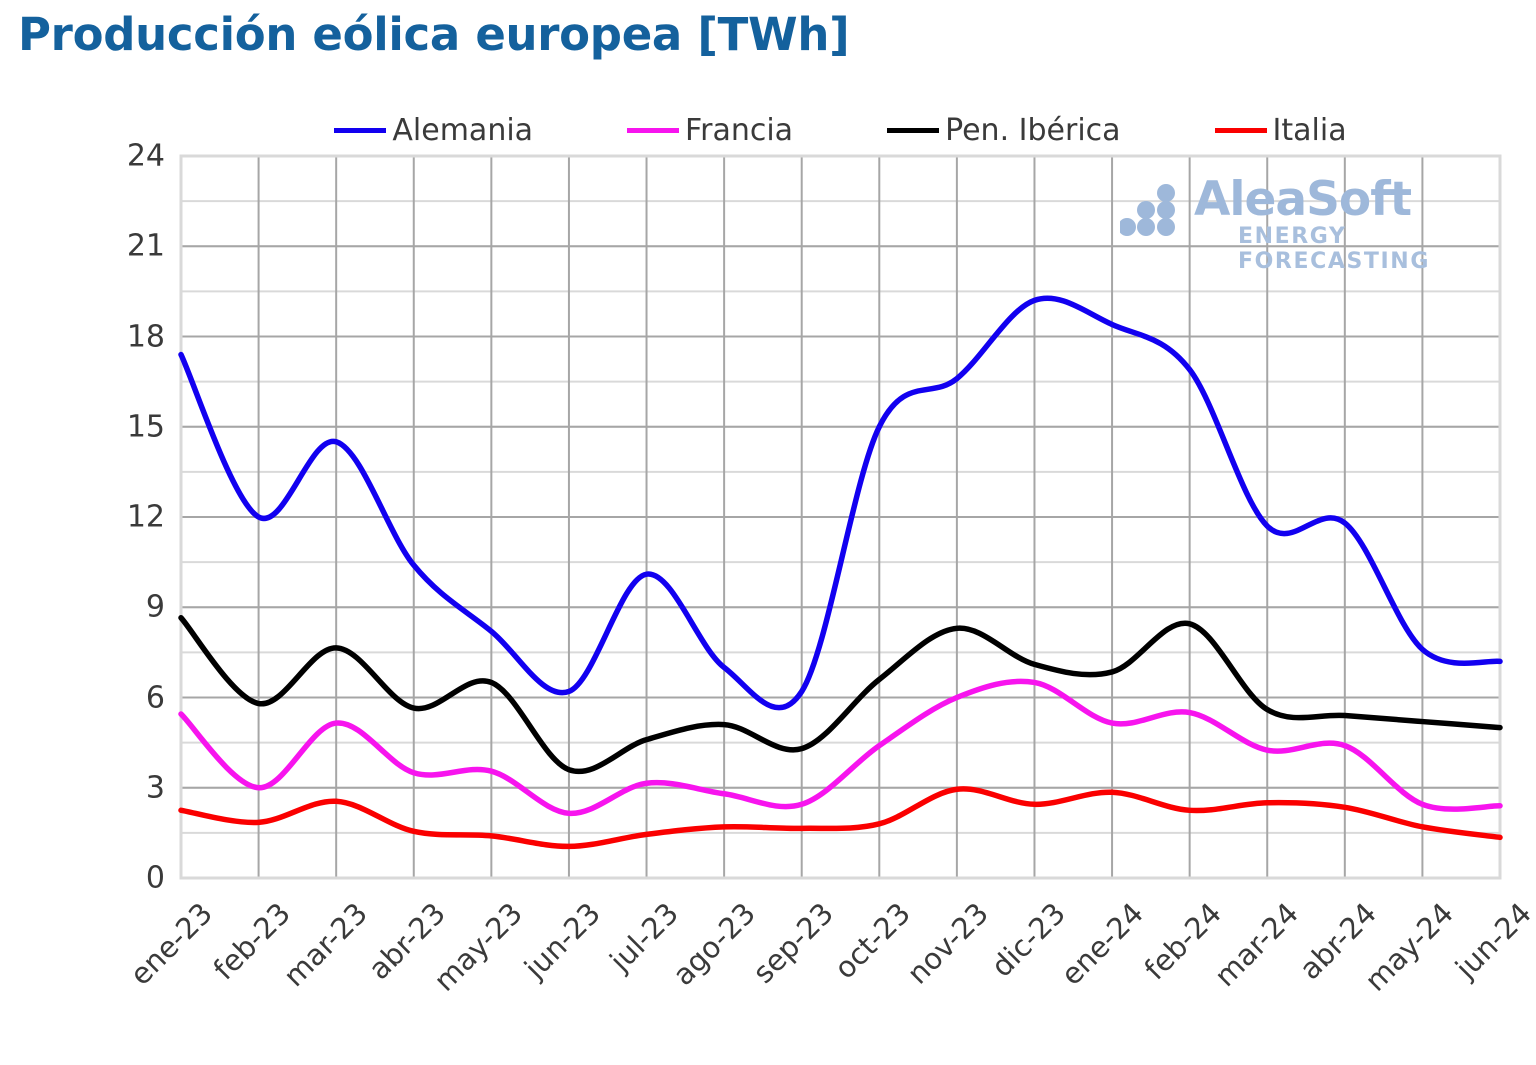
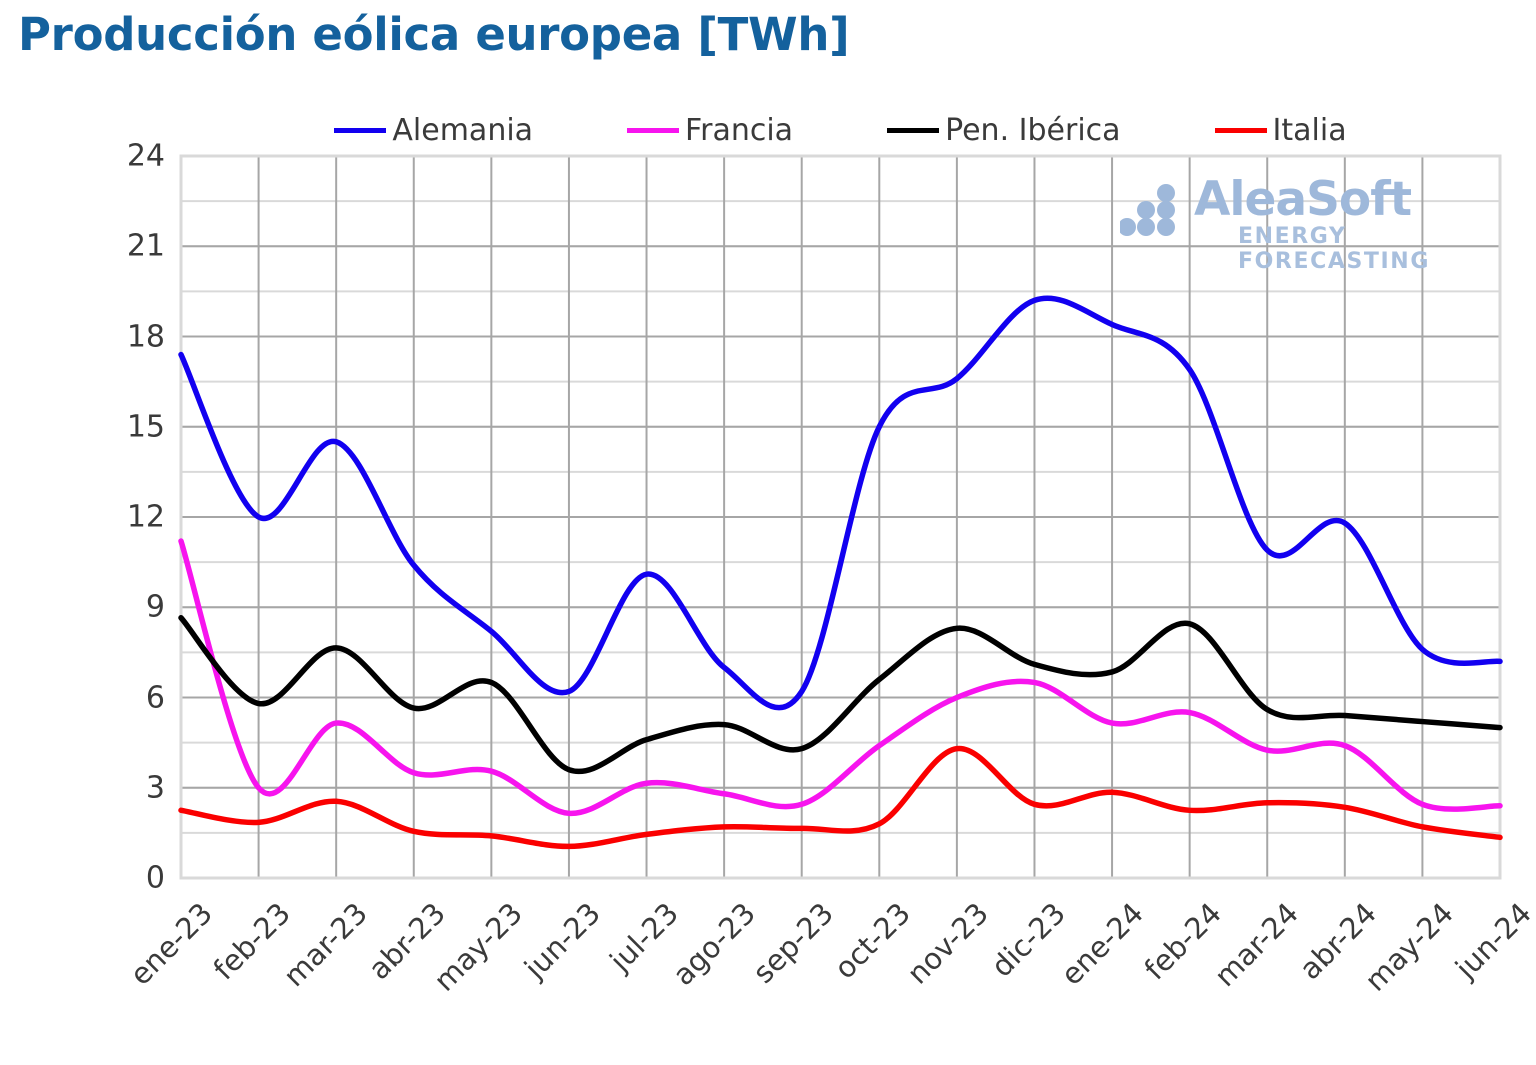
Francia/ene-23: 5.5 -> 11.2
Italia/nov-23: 3.0 -> 4.3
Alemania/mar-24: 11.7 -> 10.9
